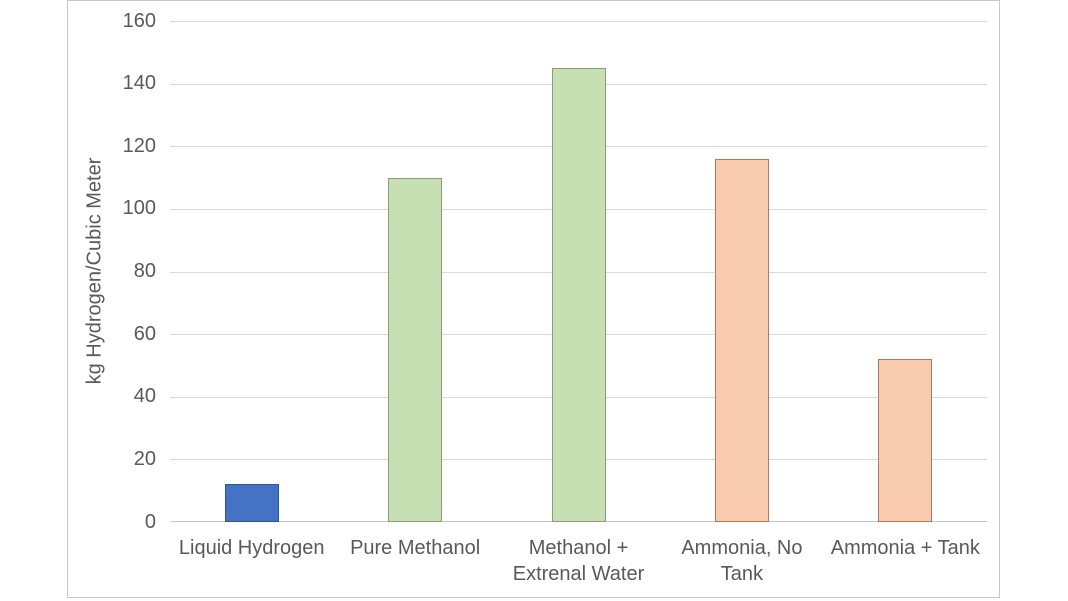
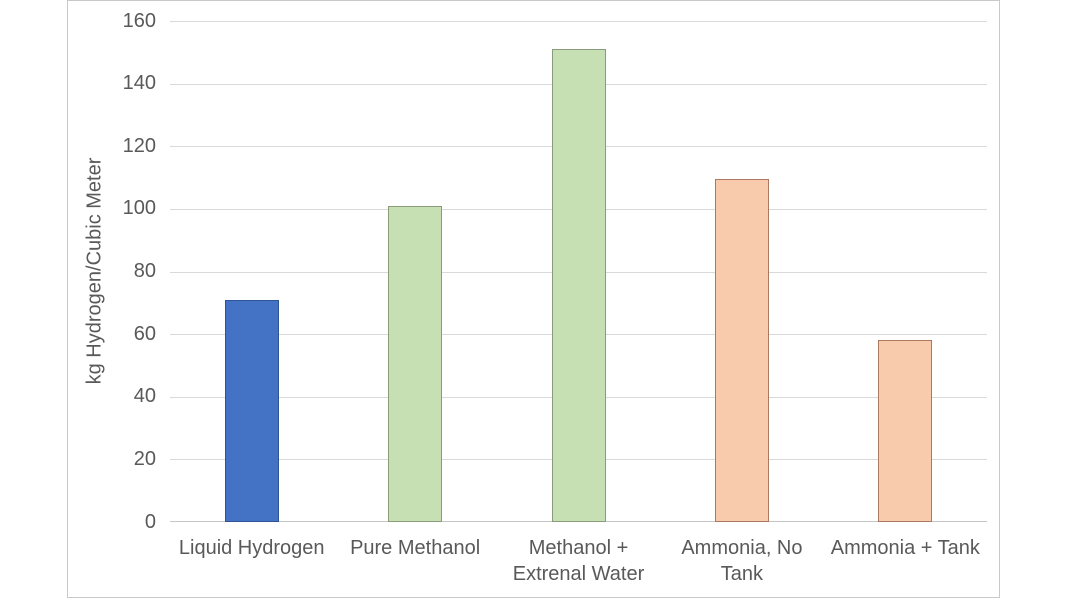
Liquid Hydrogen: 12 -> 71
Pure Methanol: 110 -> 101
Methanol + Extrenal Water: 145 -> 151
Ammonia, No Tank: 116 -> 110
Ammonia + Tank: 52 -> 58
